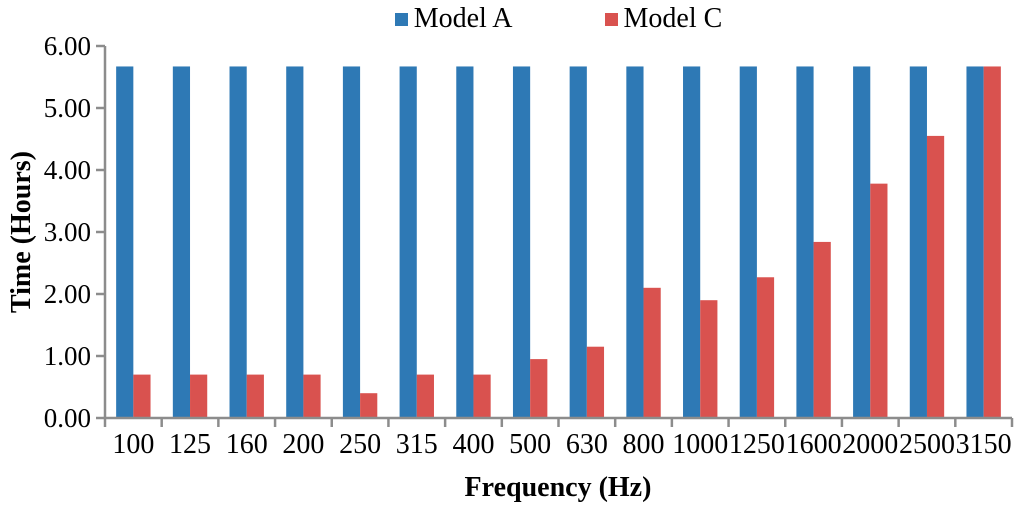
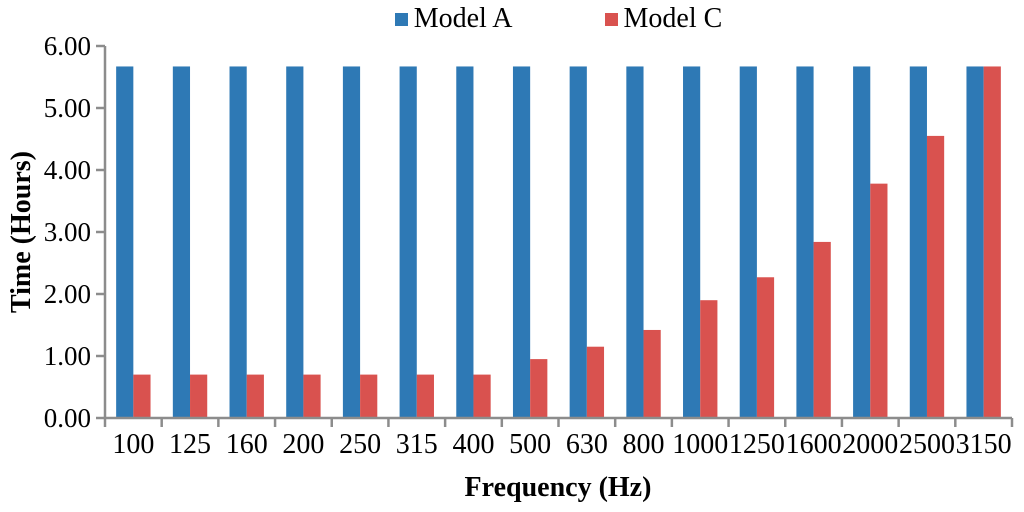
Model C/250: 0.4 -> 0.7
Model C/800: 2.1 -> 1.4
